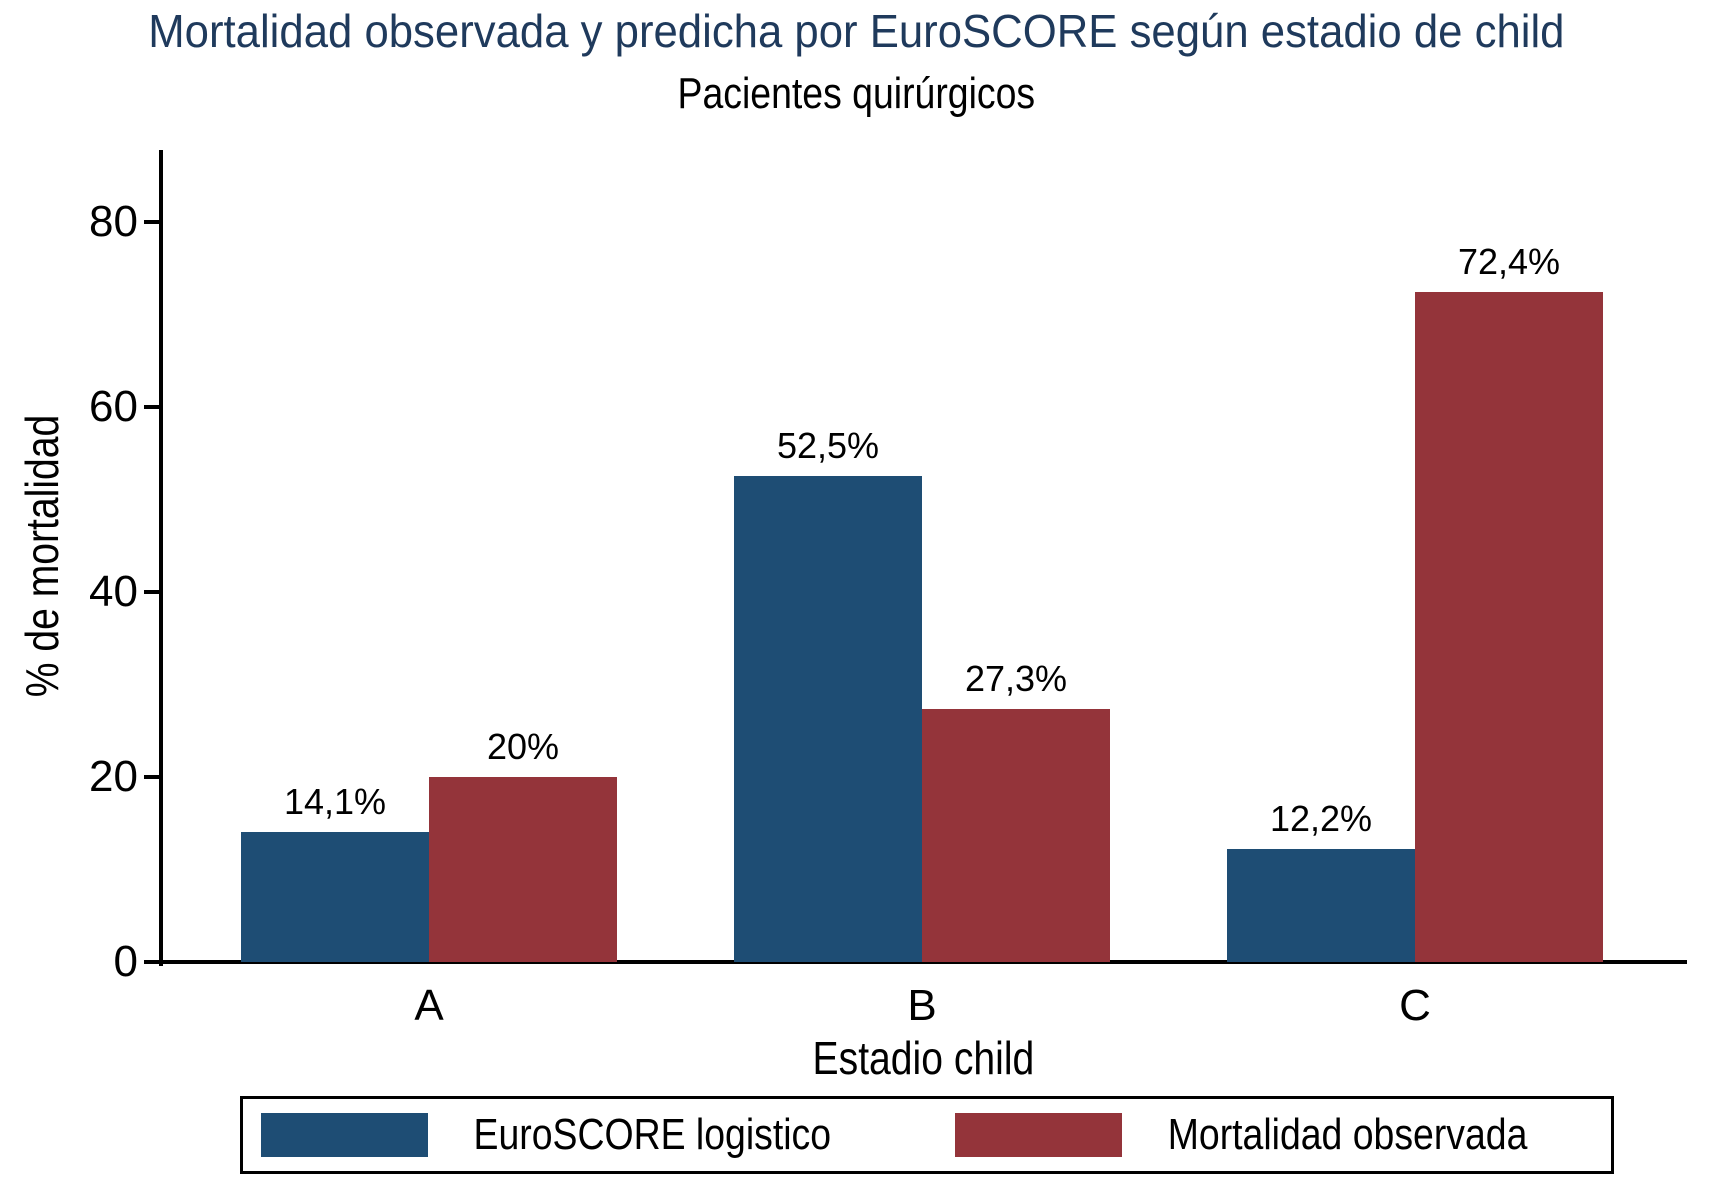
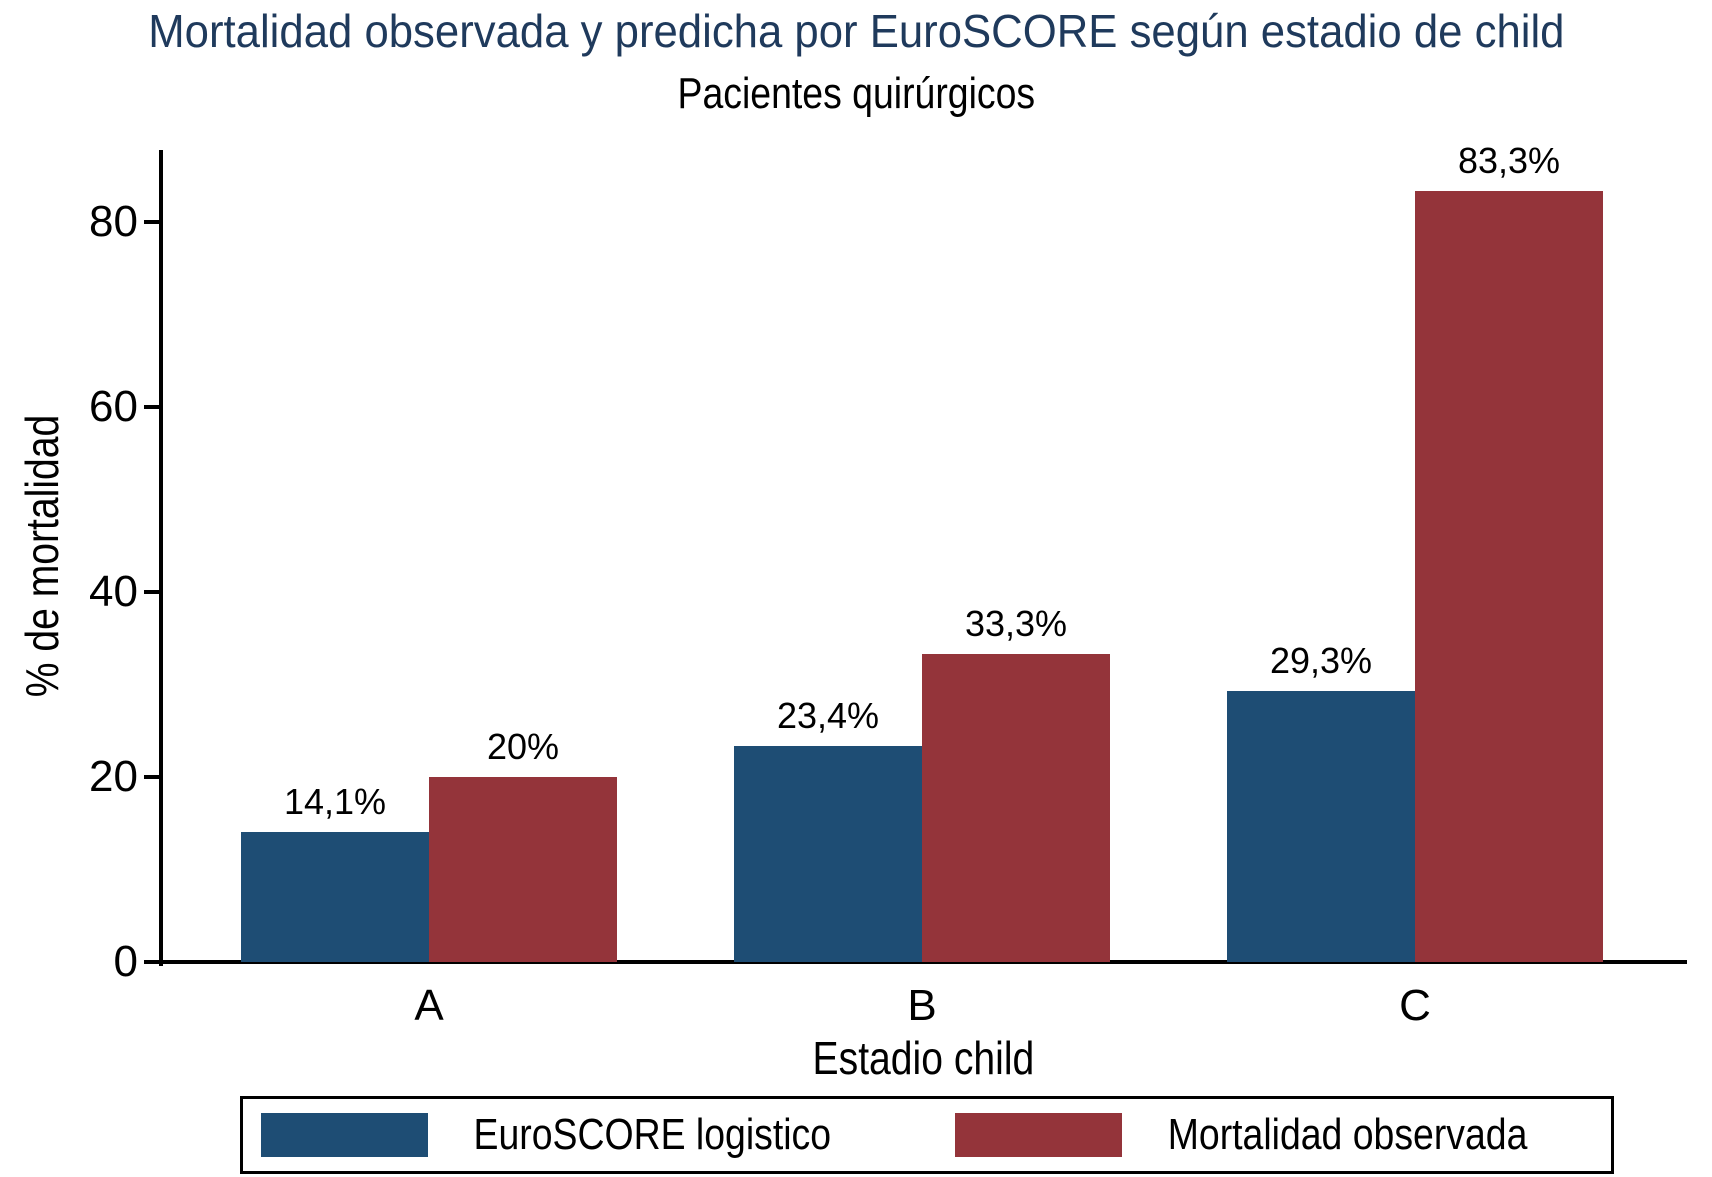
EuroSCORE logistico/B: 52,5% -> 23,4%
Mortalidad observada/B: 27,3% -> 33,3%
EuroSCORE logistico/C: 12,2% -> 29,3%
Mortalidad observada/C: 72,4% -> 83,3%
